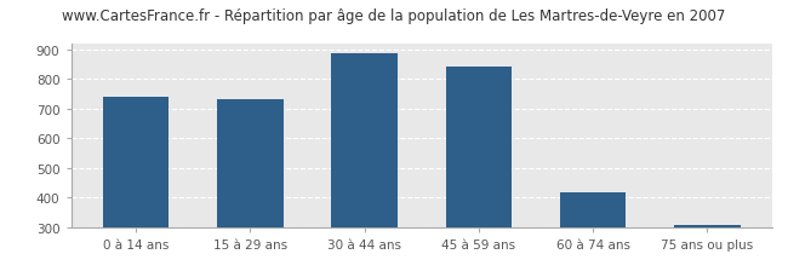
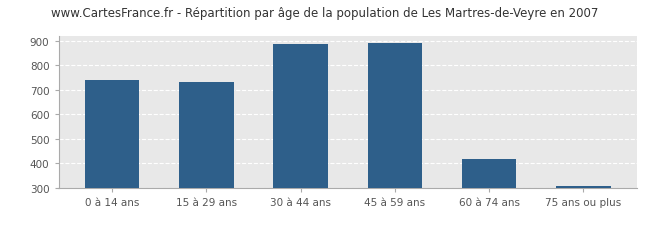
45 à 59 ans: 840 -> 890
